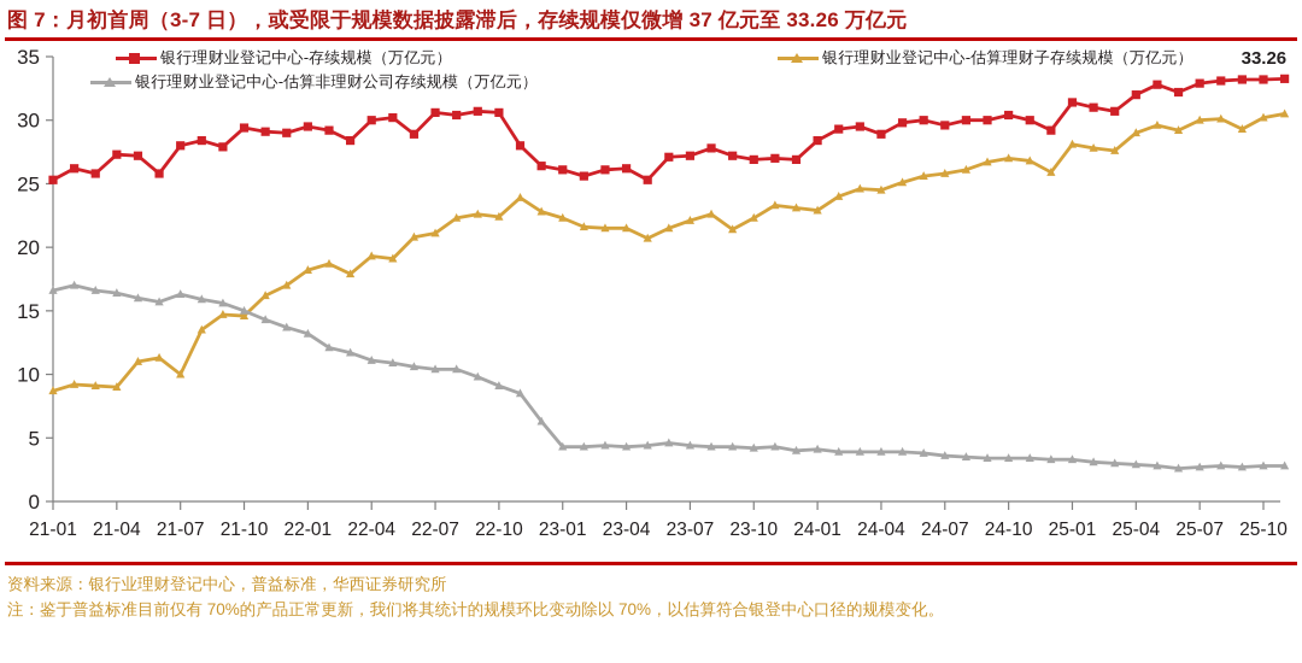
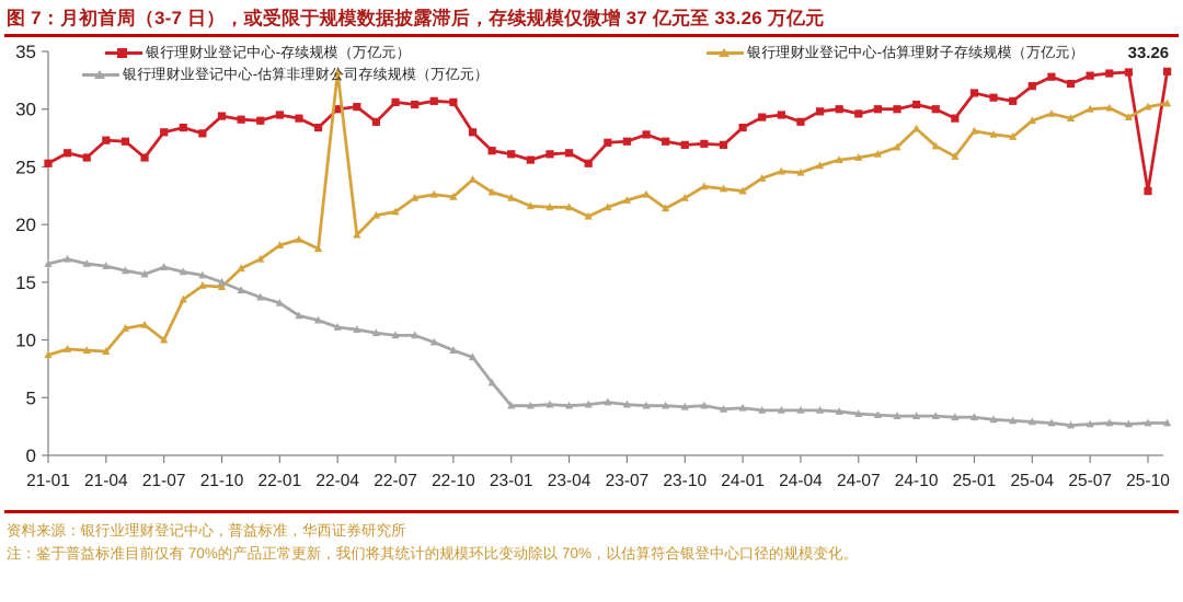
银行理财业登记中心-估算理财子存续规模（万亿元）/22-04: 19.3 -> 33.2
银行理财业登记中心-估算理财子存续规模（万亿元）/24-10: 27.0 -> 28.3
银行理财业登记中心-存续规模（万亿元）/25-10: 33.2 -> 22.9
